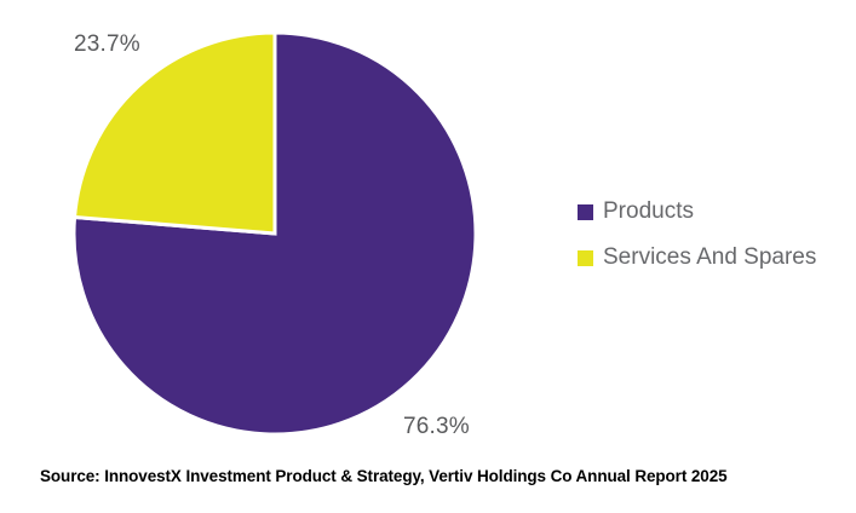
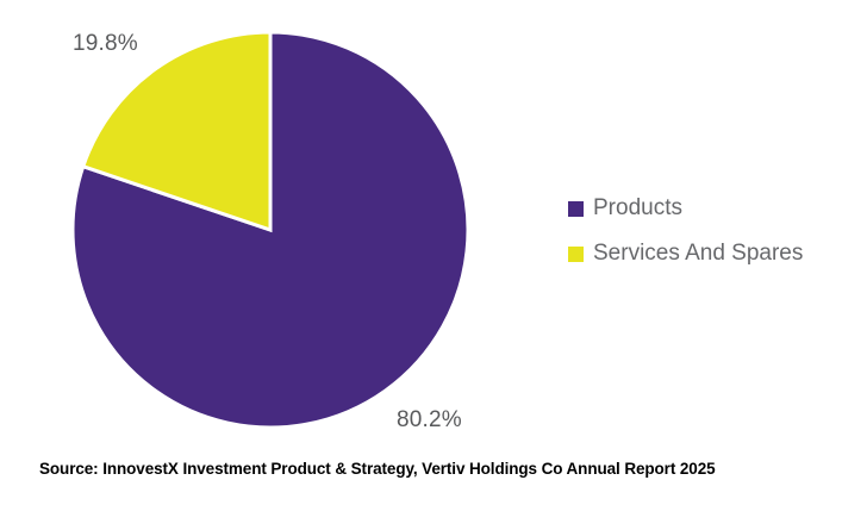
Products: 76.3% -> 80.2%
Services And Spares: 23.7% -> 19.8%
